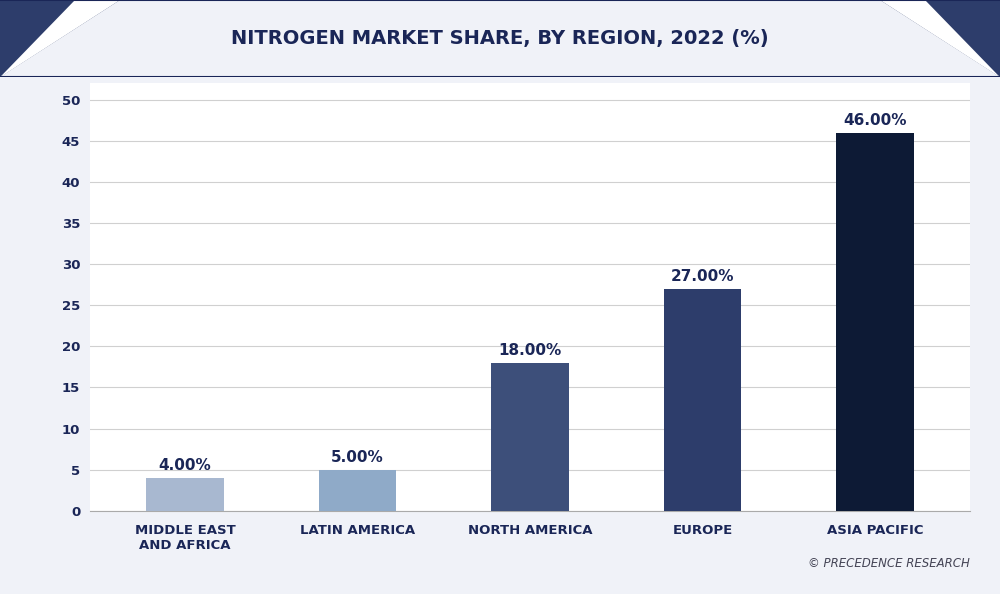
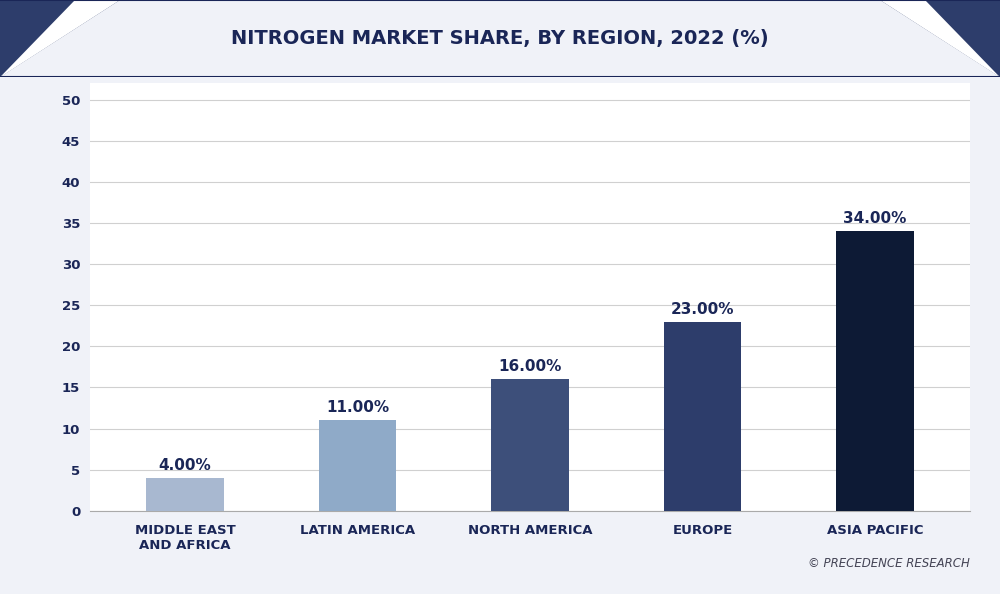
LATIN AMERICA: 5.00% -> 11.00%
NORTH AMERICA: 18.00% -> 16.00%
EUROPE: 27.00% -> 23.00%
ASIA PACIFIC: 46.00% -> 34.00%
